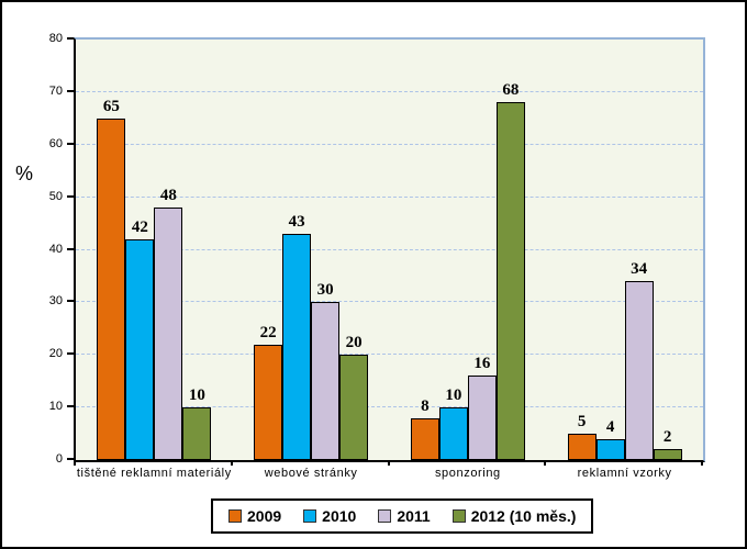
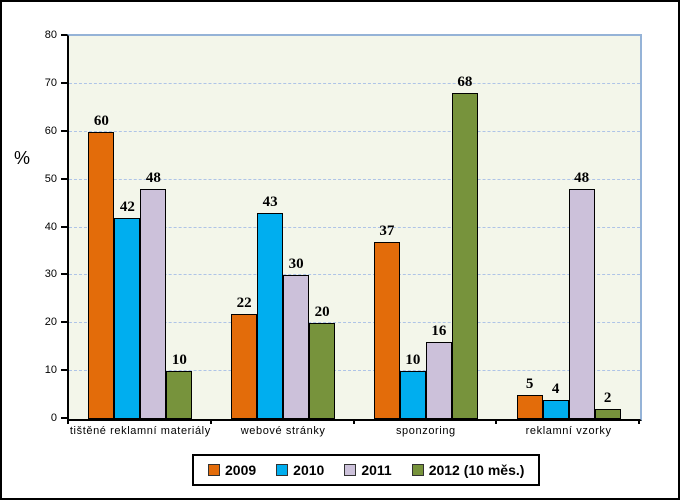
2009/tištěné reklamní materiály: 65 -> 60
2009/sponzoring: 8 -> 37
2011/reklamní vzorky: 34 -> 48
